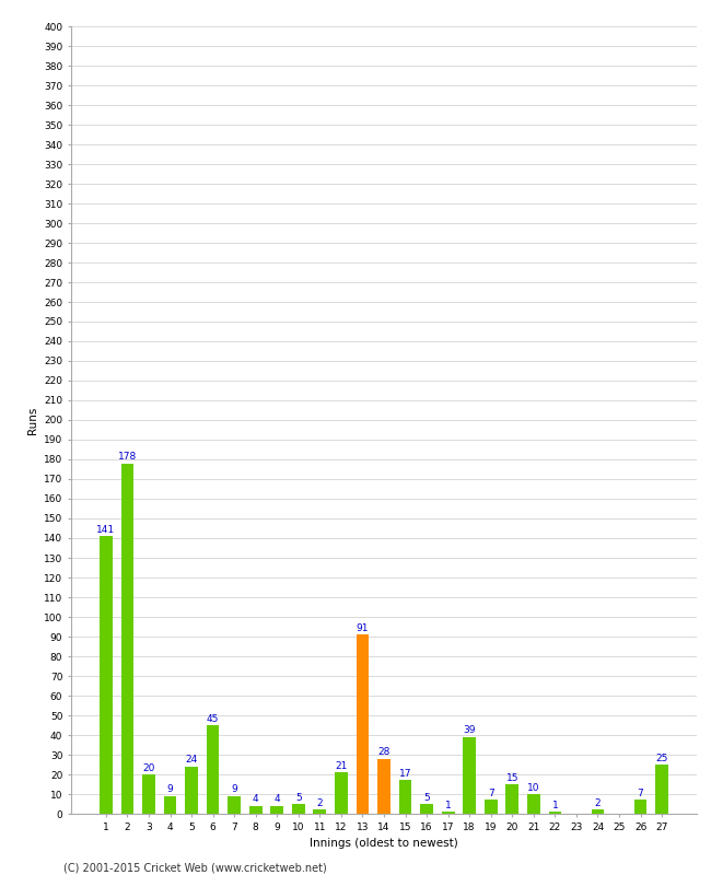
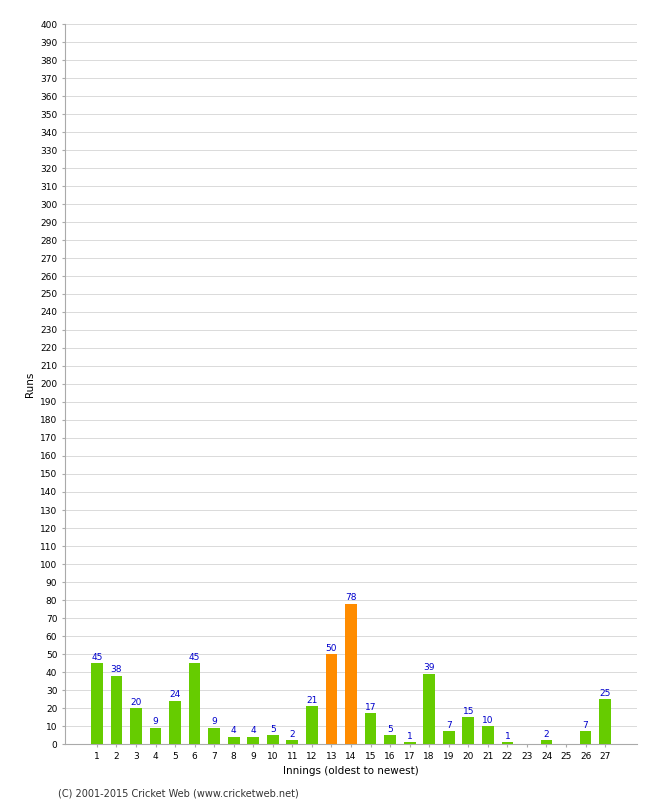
1: 141 -> 45
2: 178 -> 38
13: 91 -> 50
14: 28 -> 78
